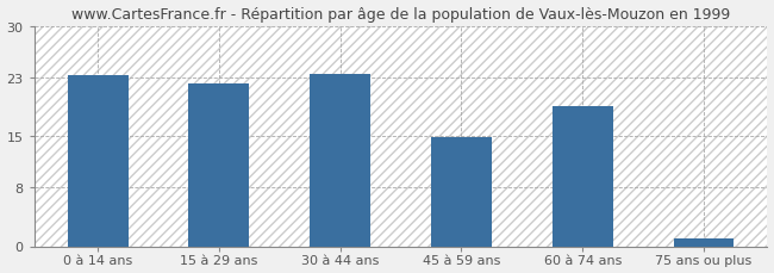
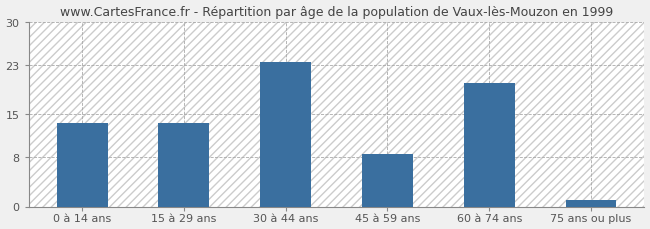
0 à 14 ans: 23.2 -> 13.5
15 à 29 ans: 22.2 -> 13.5
45 à 59 ans: 14.8 -> 8.5
60 à 74 ans: 19.0 -> 20.0
